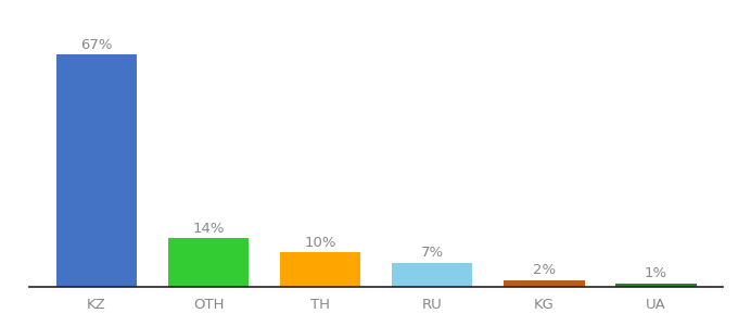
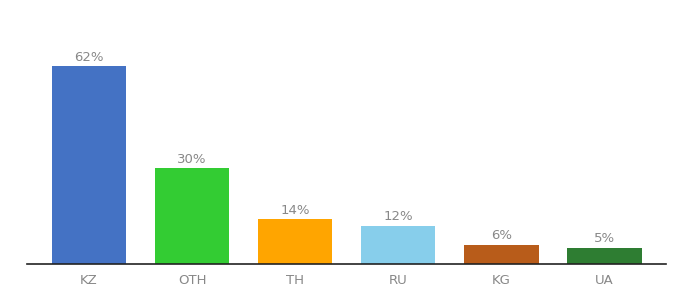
KZ: 67% -> 62%
OTH: 14% -> 30%
TH: 10% -> 14%
RU: 7% -> 12%
KG: 2% -> 6%
UA: 1% -> 5%
